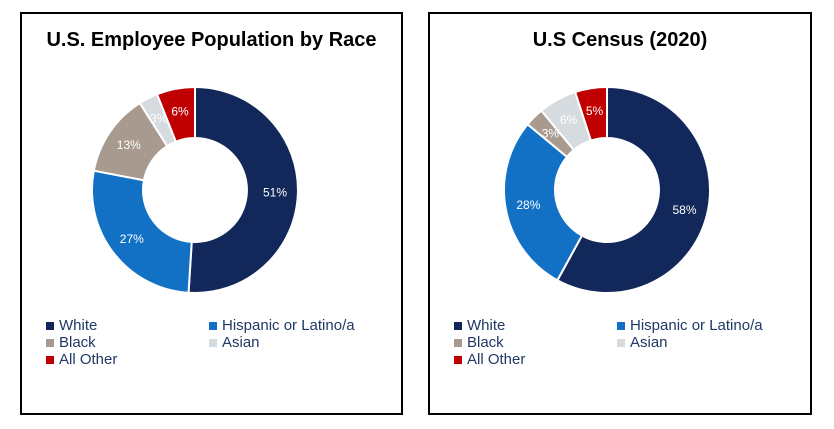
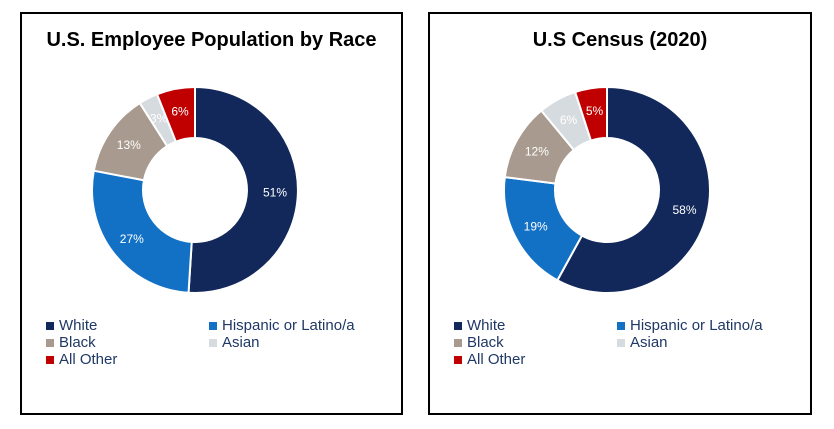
U.S Census (2020)/Hispanic or Latino/a: 28% -> 19%
U.S Census (2020)/Black: 3% -> 12%
